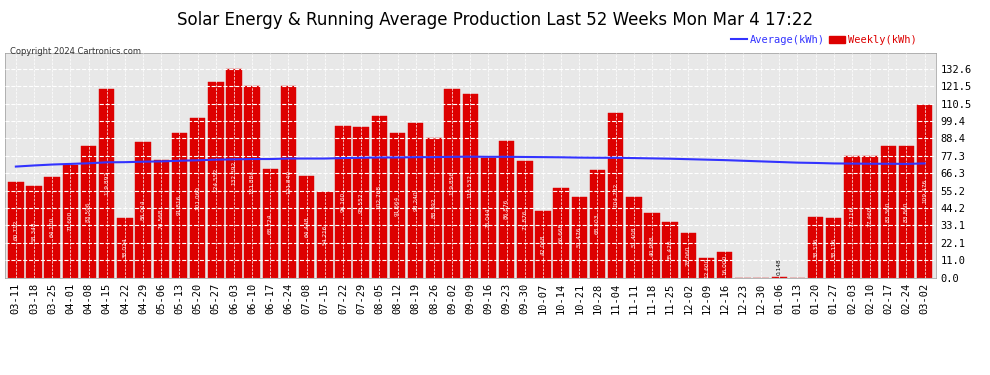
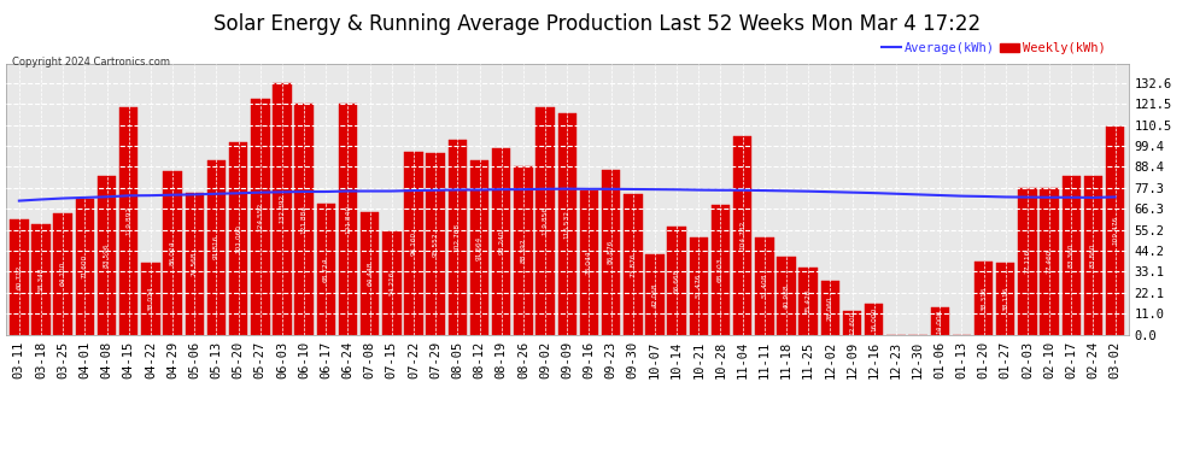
Weekly(kWh)/01-06: 0 -> 14
